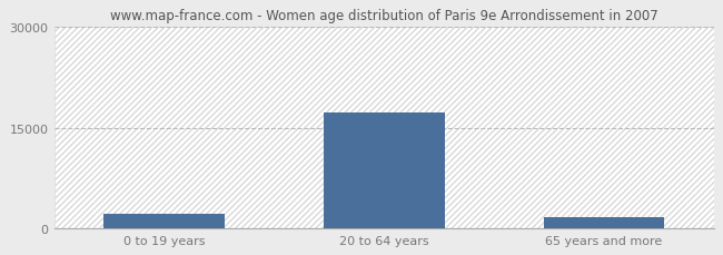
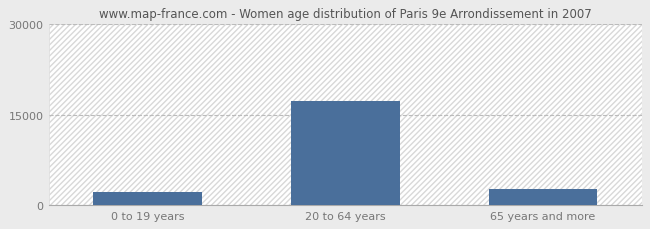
65 years and more: 1600 -> 2600
